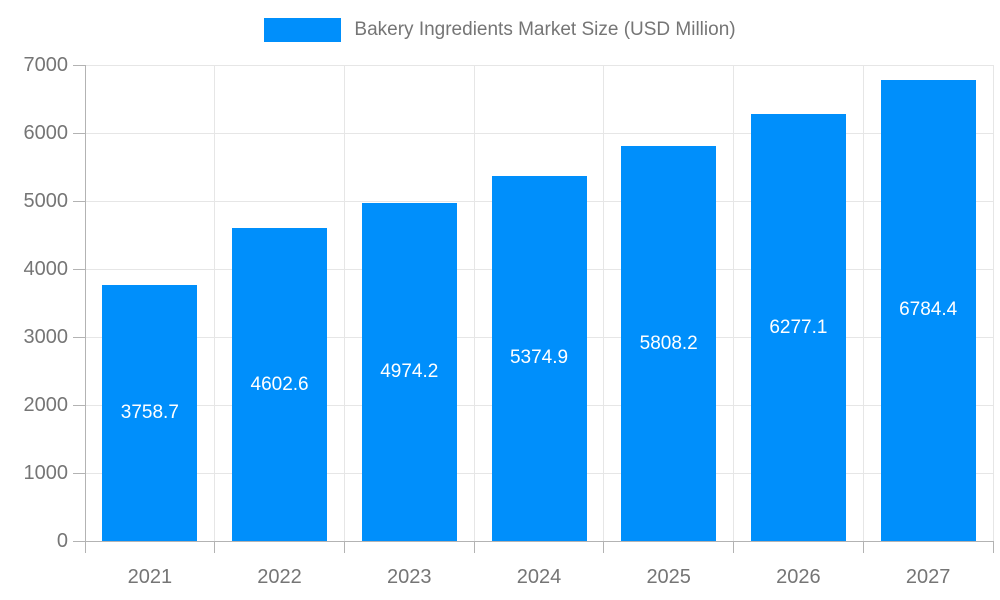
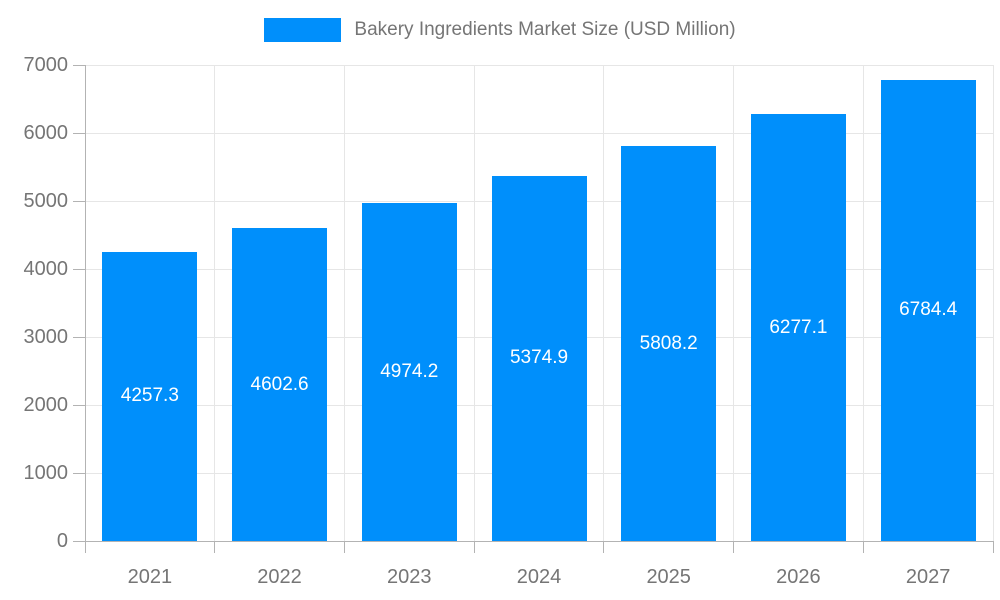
2021: 3758.7 -> 4257.3
